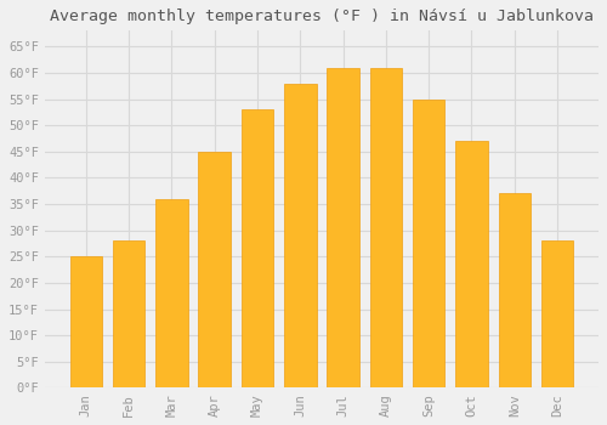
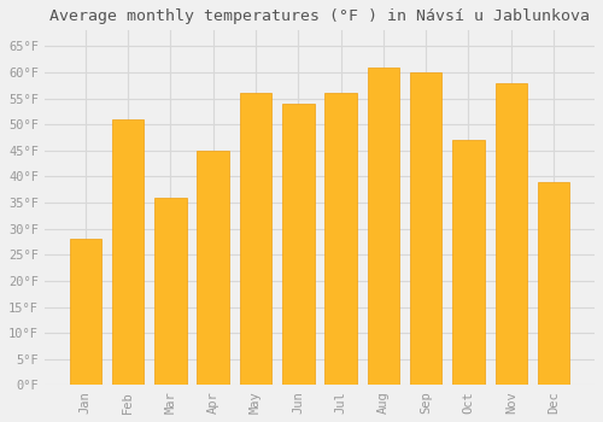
Jan: 25°F -> 28°F
Feb: 28°F -> 51°F
May: 53°F -> 56°F
Jun: 58°F -> 54°F
Jul: 61°F -> 56°F
Sep: 55°F -> 60°F
Nov: 37°F -> 58°F
Dec: 28°F -> 39°F
